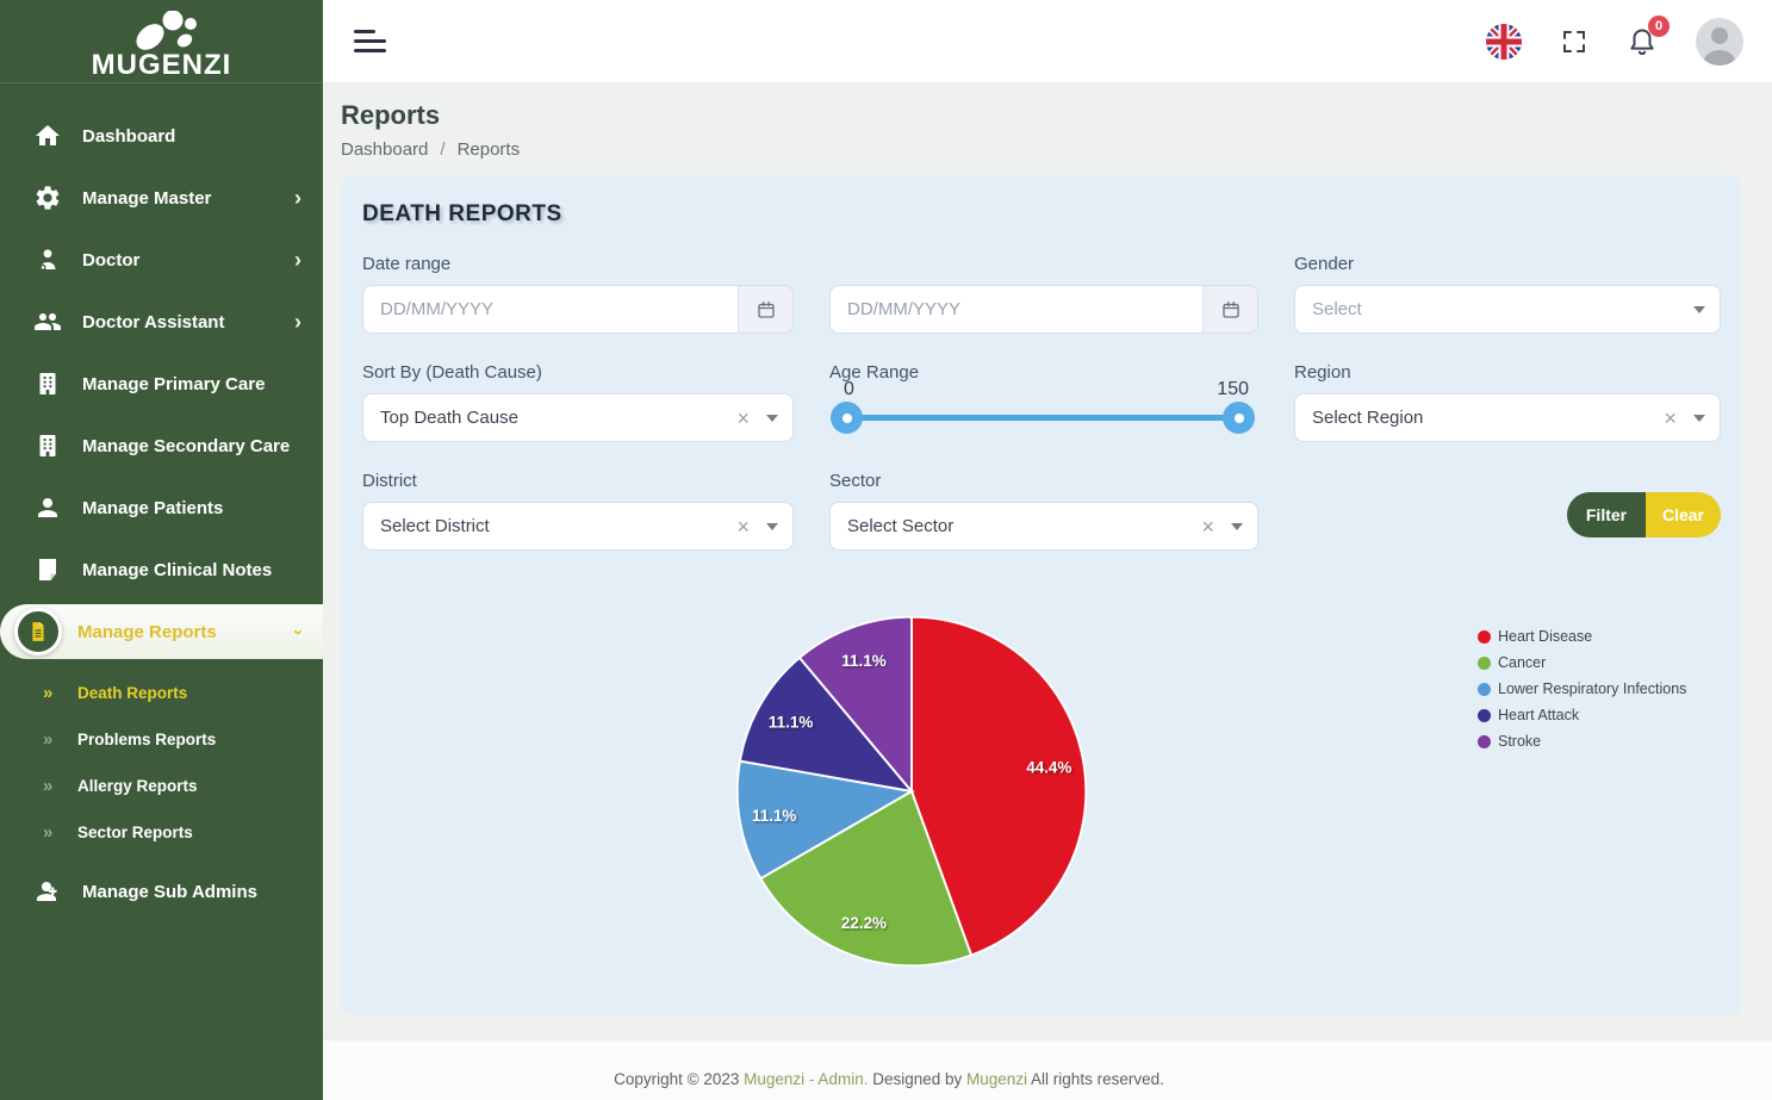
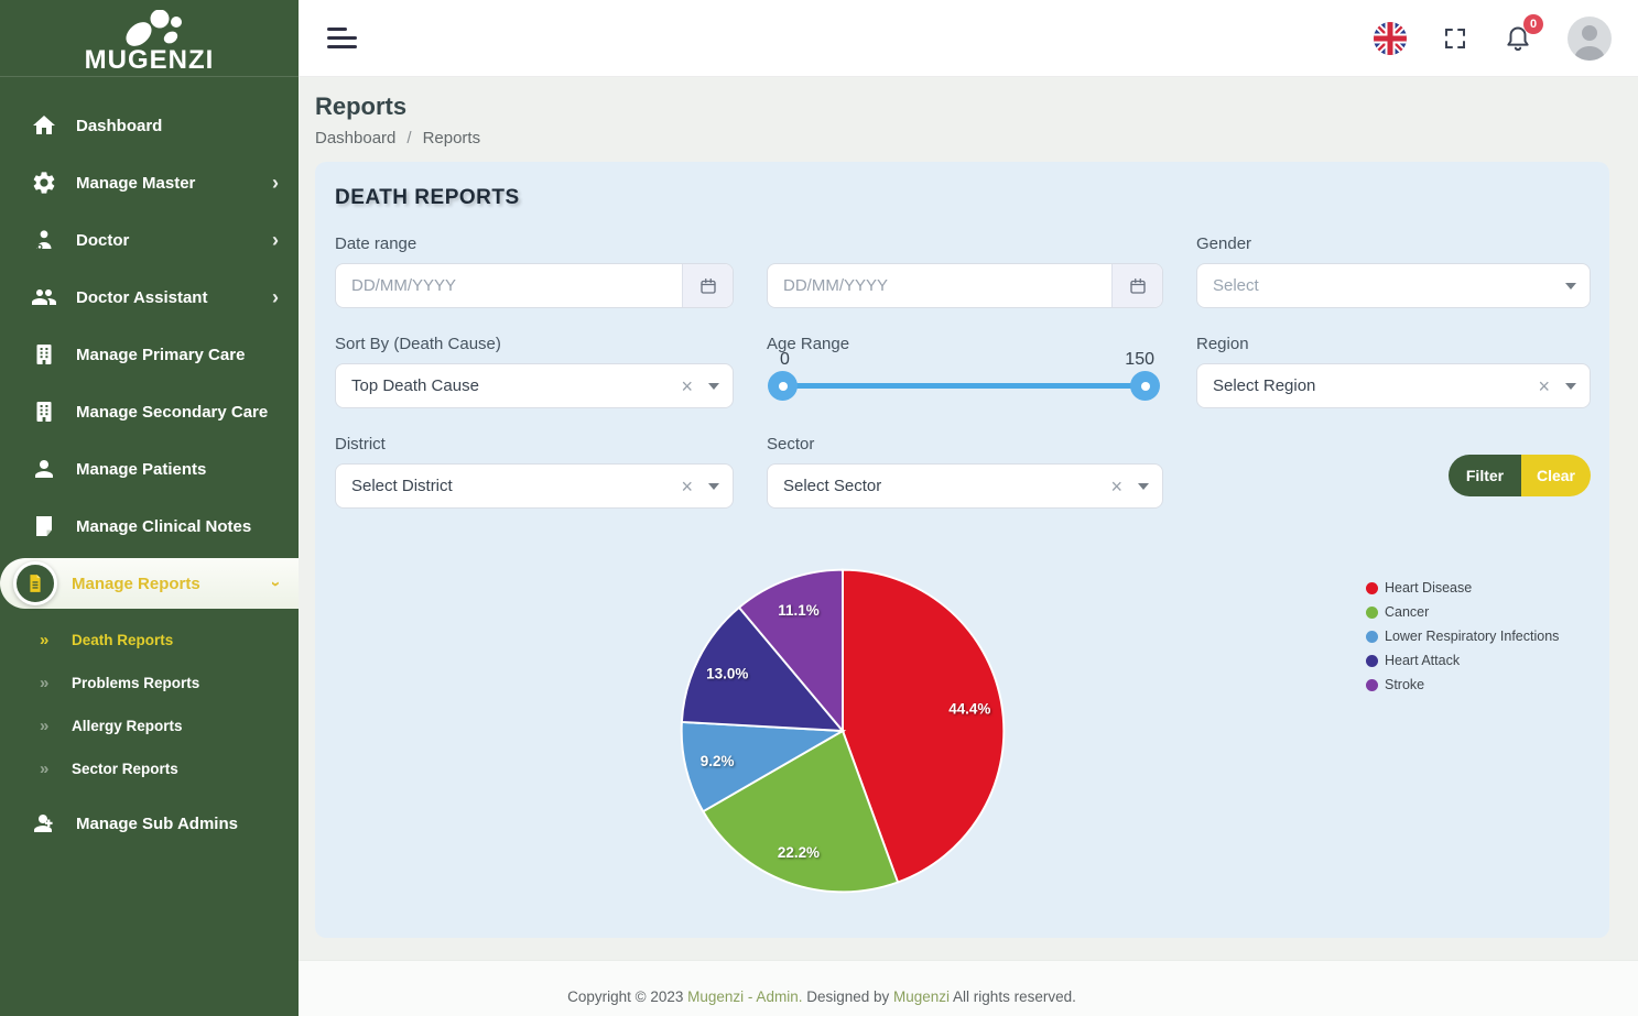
Lower Respiratory Infections: 11.1% -> 9.2%
Heart Attack: 11.1% -> 13.0%
